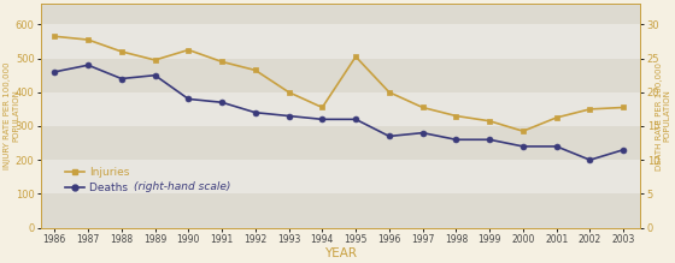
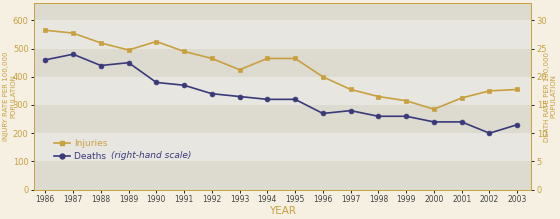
Injuries/1993: 400 -> 425
Injuries/1994: 355 -> 465
Injuries/1995: 505 -> 465
